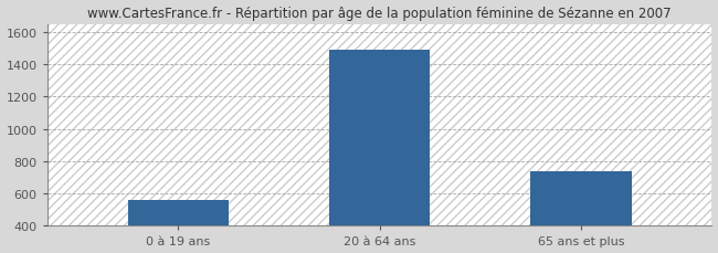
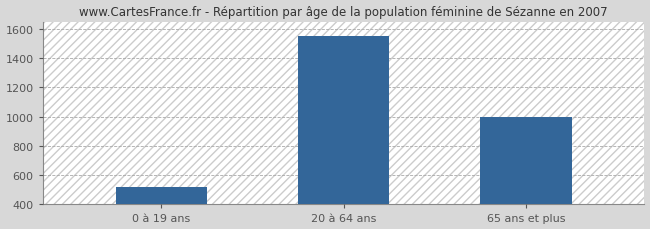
0 à 19 ans: 560 -> 520
20 à 64 ans: 1490 -> 1550
65 ans et plus: 740 -> 1000
